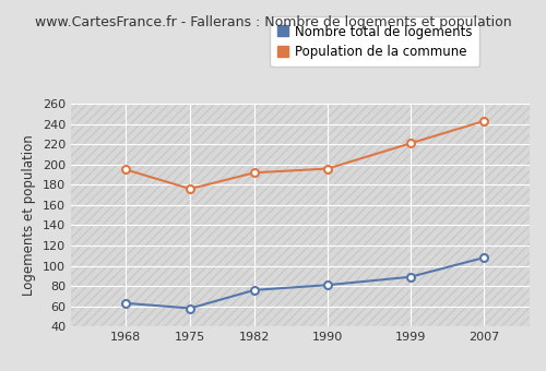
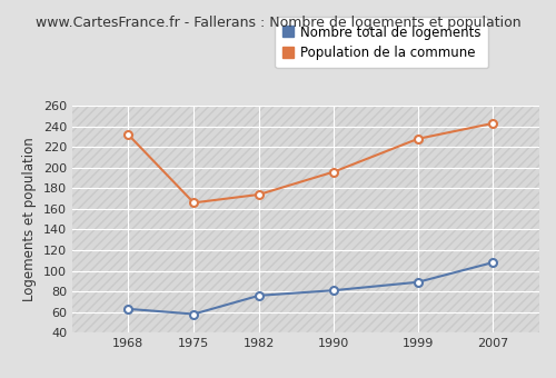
Population de la commune/1968: 195 -> 232
Population de la commune/1975: 176 -> 166
Population de la commune/1982: 192 -> 174
Population de la commune/1999: 221 -> 228
